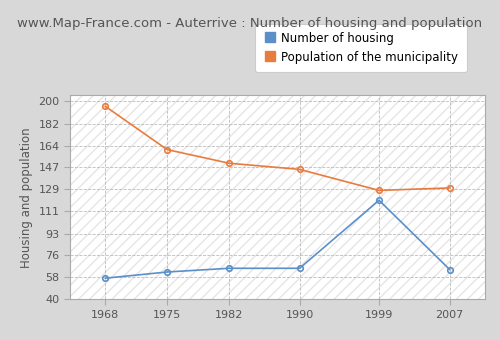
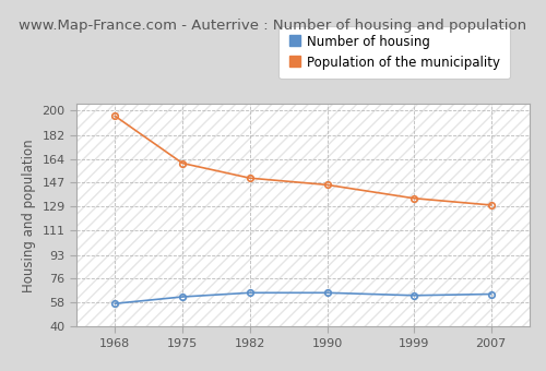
Number of housing/1999: 120 -> 63
Population of the municipality/1999: 128 -> 135
